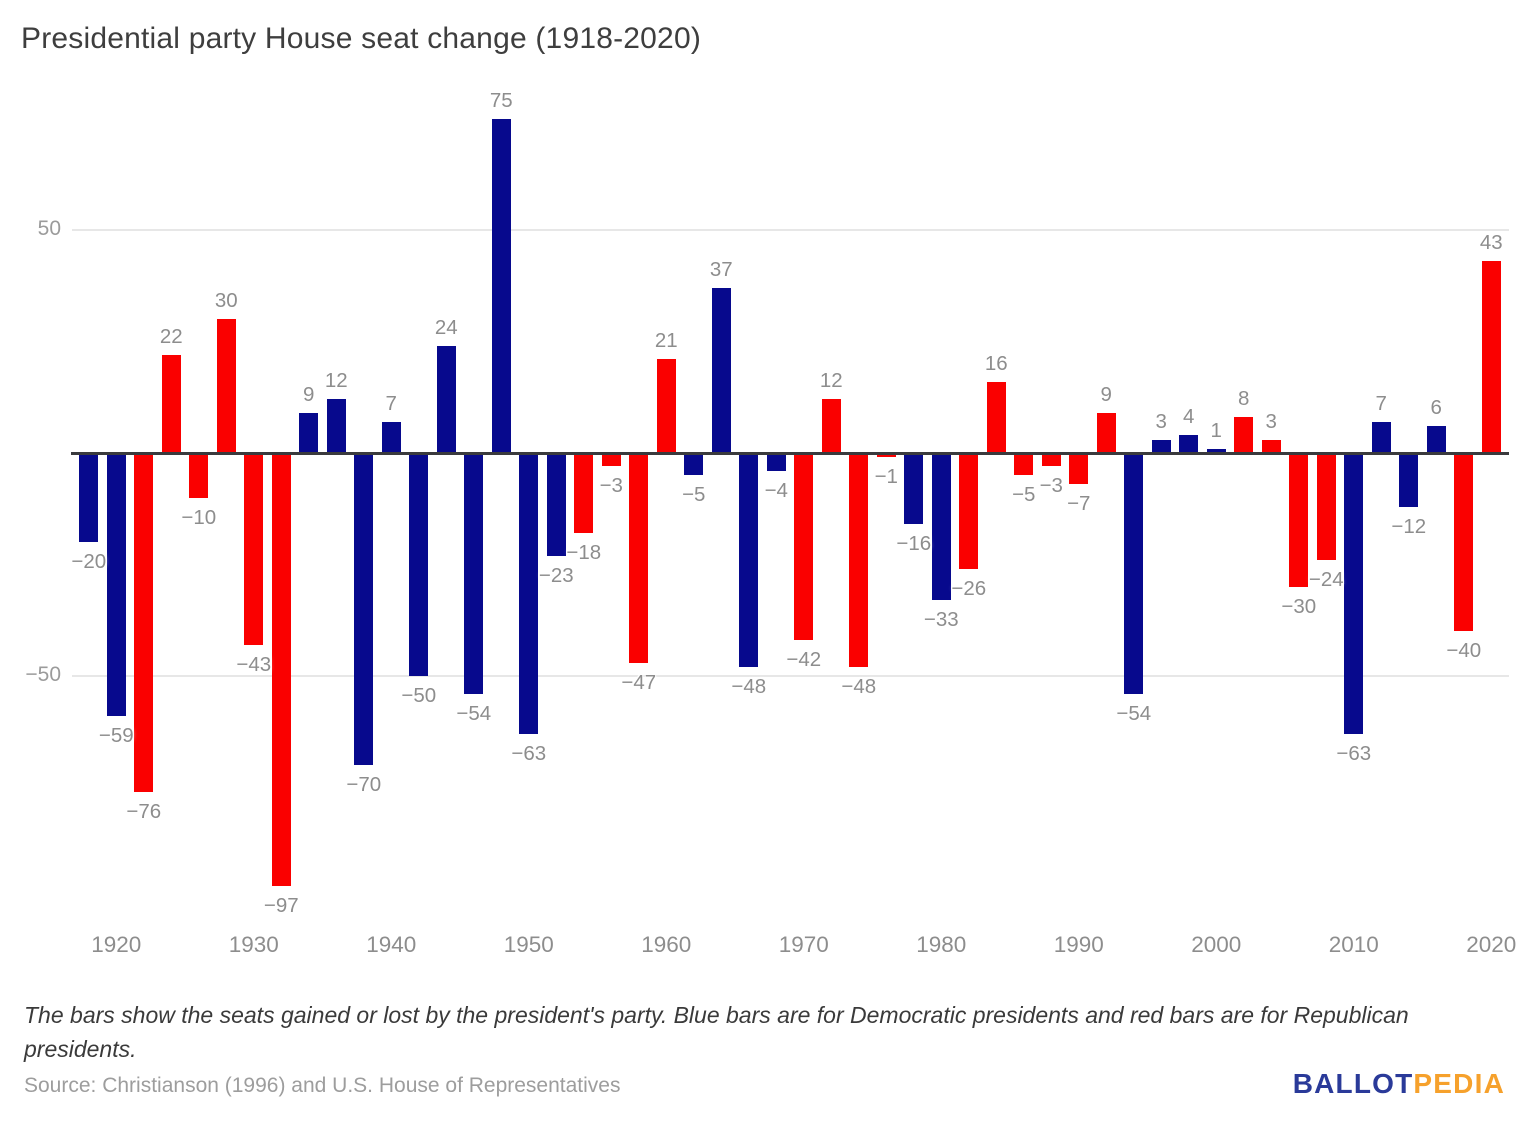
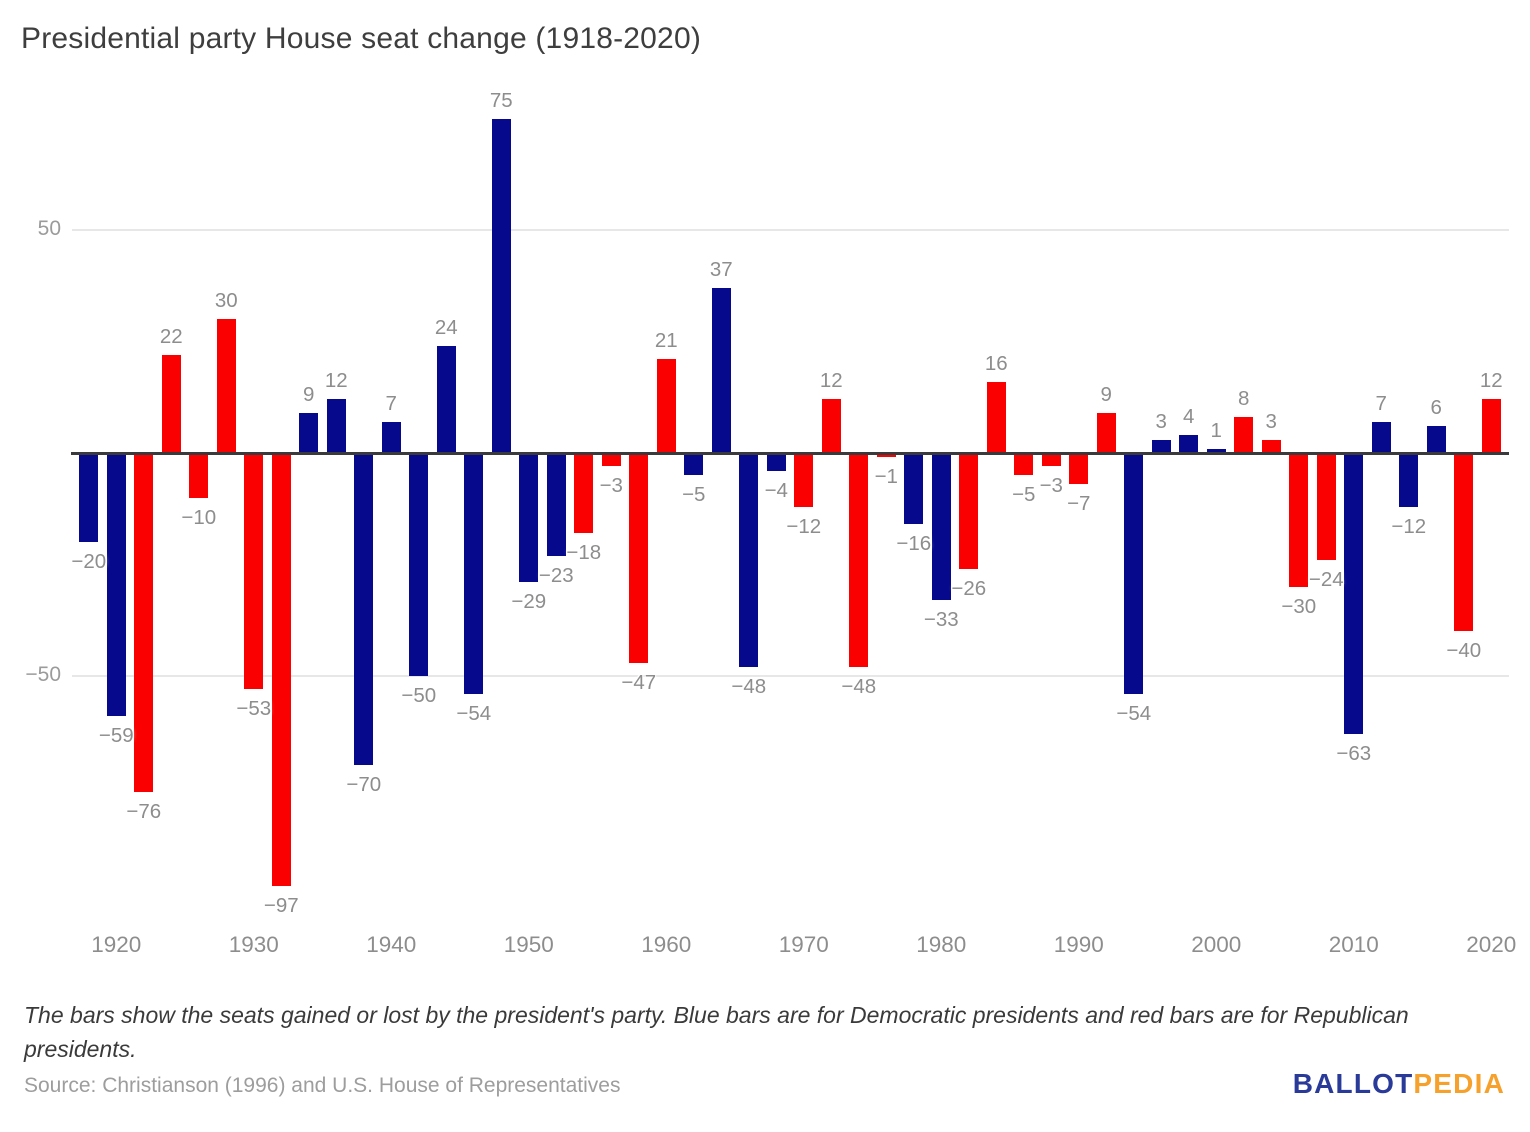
1930: −43 -> −53
1950: −63 -> −29
1970: −42 -> −12
2020: 43 -> 12
